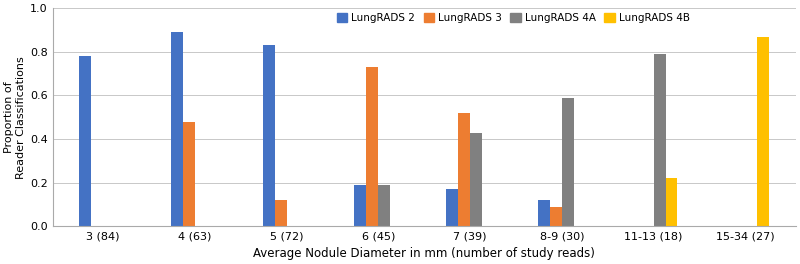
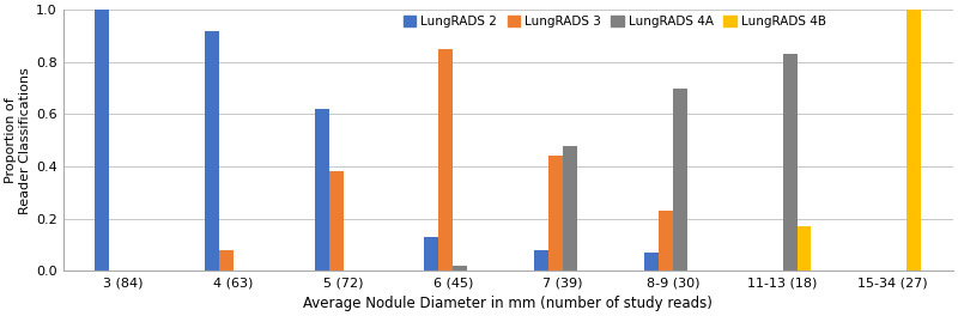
LungRADS 2/3 (84): 0.78 -> 1.00
LungRADS 2/4 (63): 0.89 -> 0.92
LungRADS 3/4 (63): 0.48 -> 0.08
LungRADS 2/5 (72): 0.83 -> 0.62
LungRADS 3/5 (72): 0.12 -> 0.38
LungRADS 2/6 (45): 0.19 -> 0.13
LungRADS 3/6 (45): 0.73 -> 0.85
LungRADS 4A/6 (45): 0.19 -> 0.02
LungRADS 2/7 (39): 0.17 -> 0.08
LungRADS 3/7 (39): 0.52 -> 0.44
LungRADS 4A/7 (39): 0.43 -> 0.48
LungRADS 2/8-9 (30): 0.12 -> 0.07
LungRADS 3/8-9 (30): 0.09 -> 0.23
LungRADS 4A/8-9 (30): 0.59 -> 0.70
LungRADS 4A/11-13 (18): 0.79 -> 0.83
LungRADS 4B/11-13 (18): 0.22 -> 0.17
LungRADS 4B/15-34 (27): 0.87 -> 1.00
